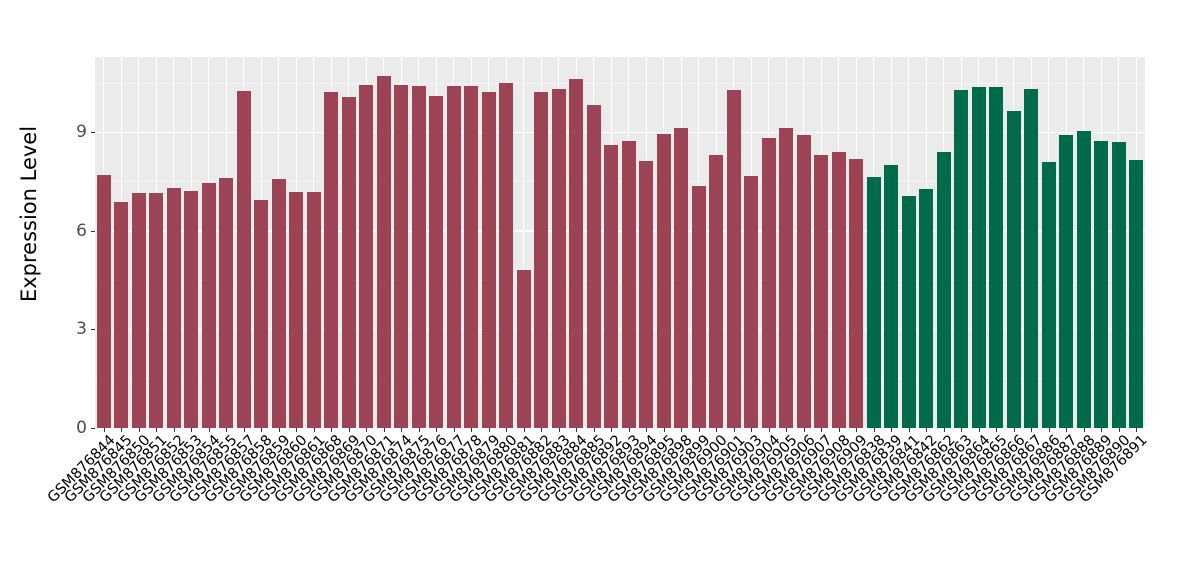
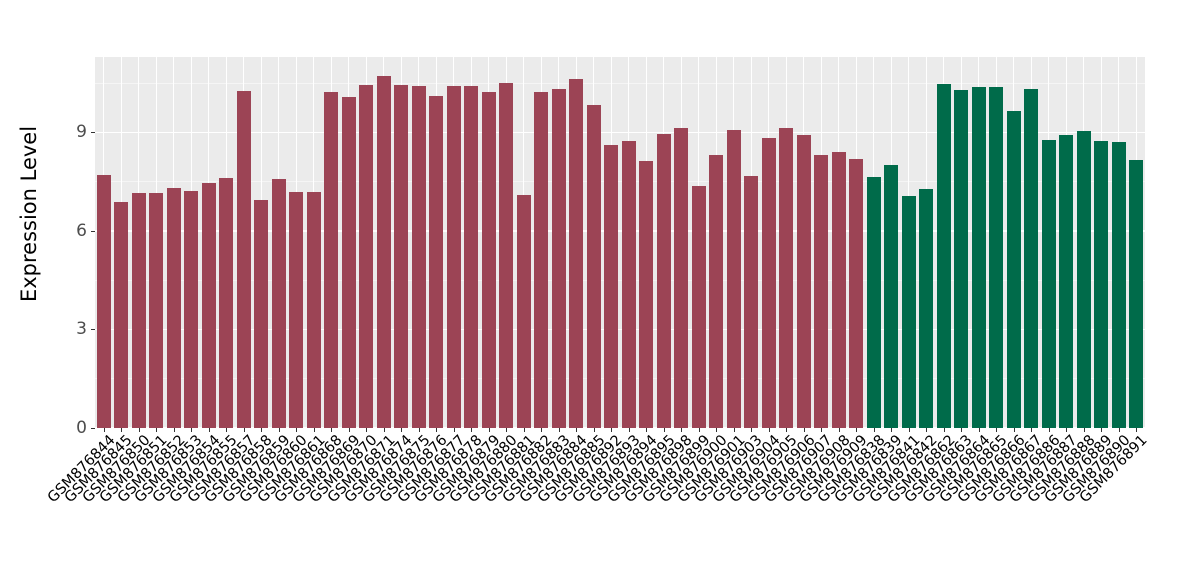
GSM876881: 4.8 -> 7.1
GSM876901: 10.3 -> 9.1
GSM876862: 8.4 -> 10.5
GSM876886: 8.1 -> 8.8
